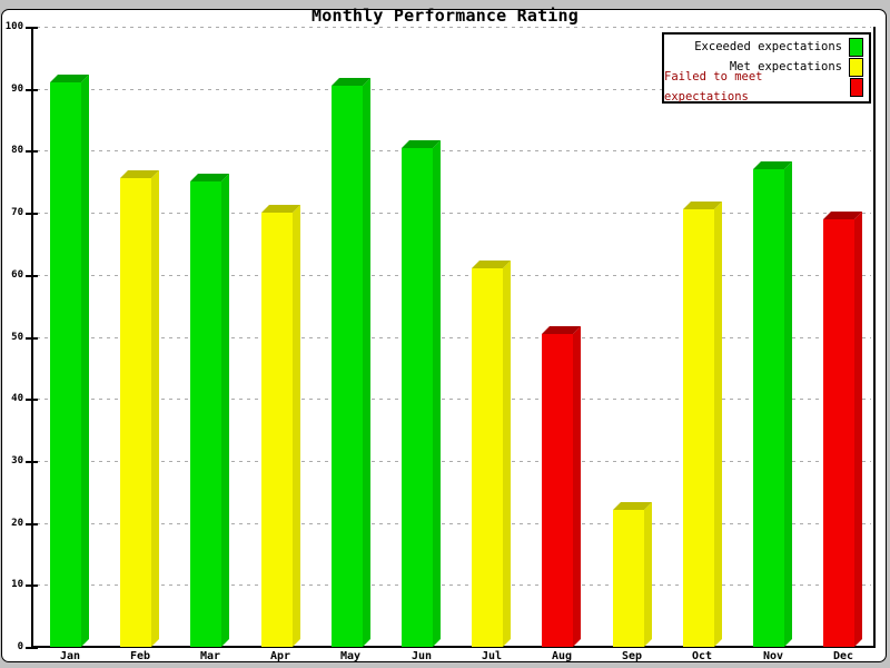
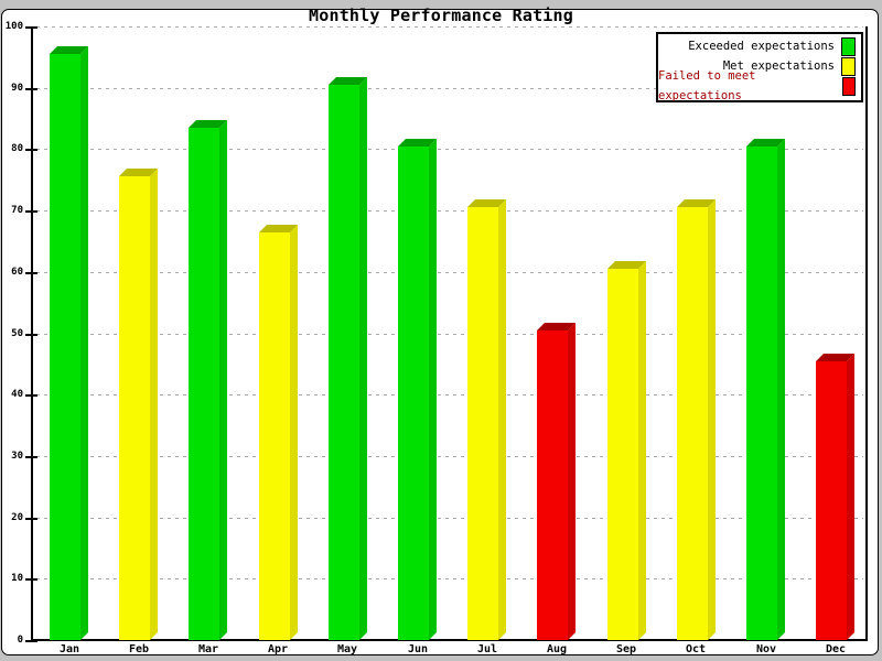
Jan: 91 -> 96
Mar: 75 -> 84
Apr: 70 -> 66
Jul: 61 -> 70
Sep: 22 -> 60
Nov: 77 -> 80
Dec: 69 -> 46
